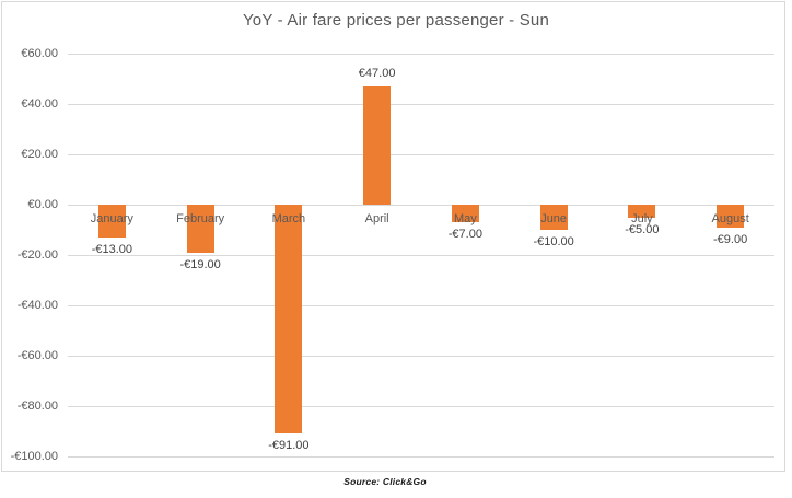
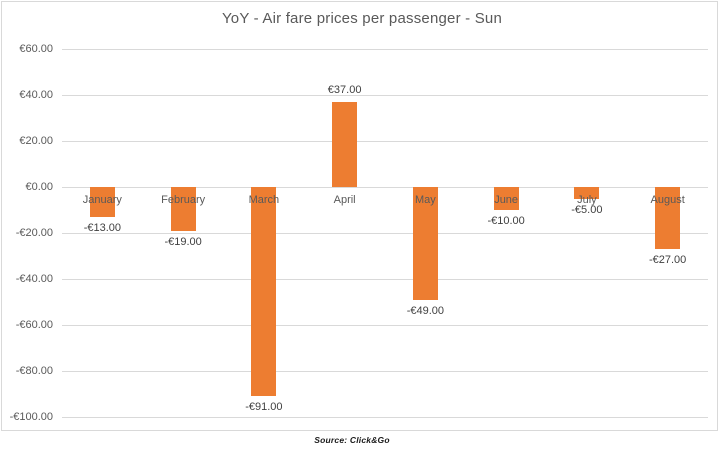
April: €47.00 -> €37.00
May: -€7.00 -> -€49.00
August: -€9.00 -> -€27.00
